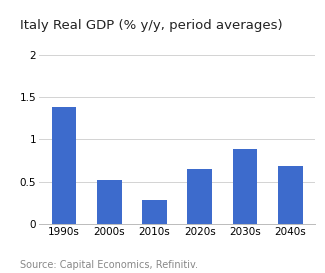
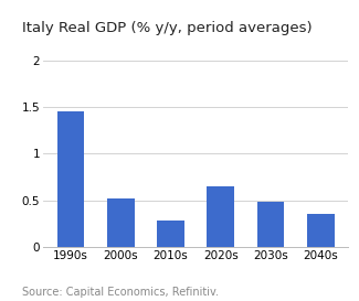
1990s: 1.38 -> 1.45
2030s: 0.88 -> 0.48
2040s: 0.68 -> 0.35
